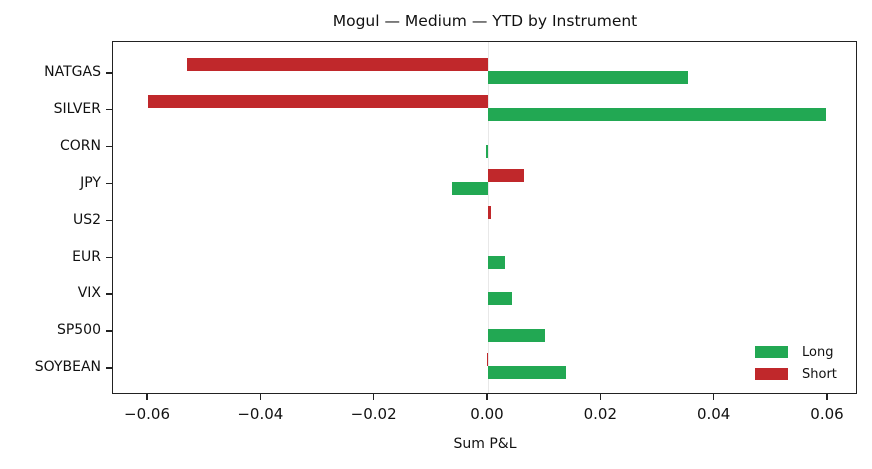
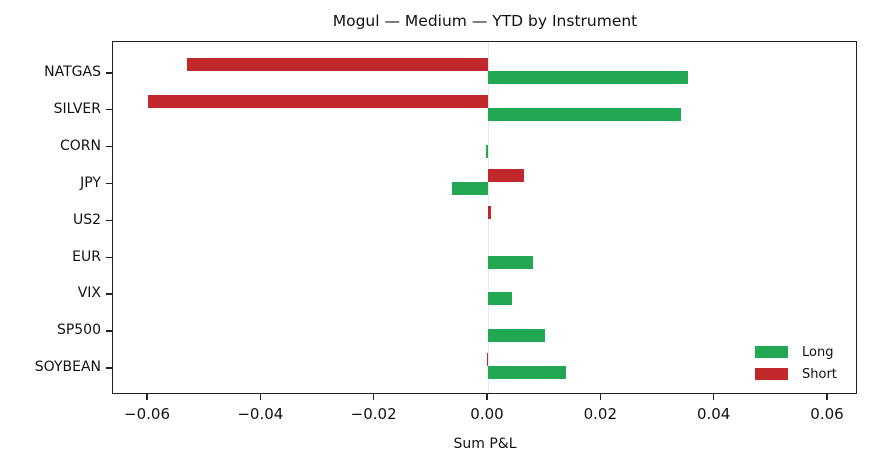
Long/SILVER: 0.060 -> 0.034
Long/EUR: 0.003 -> 0.008
